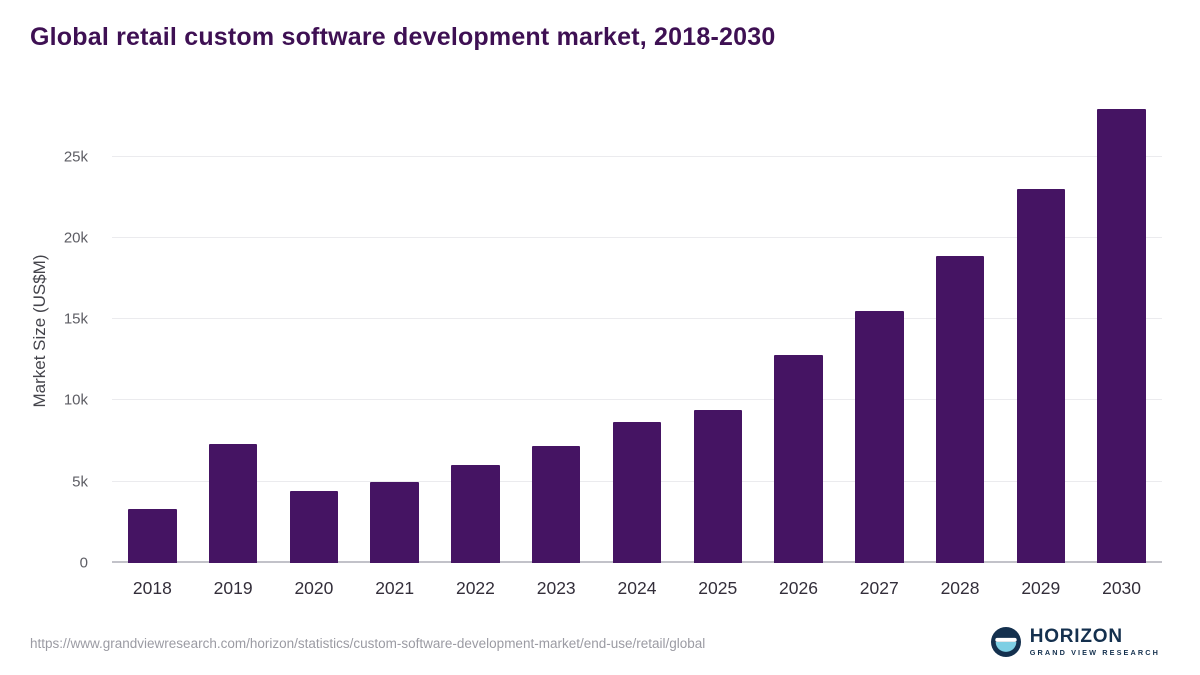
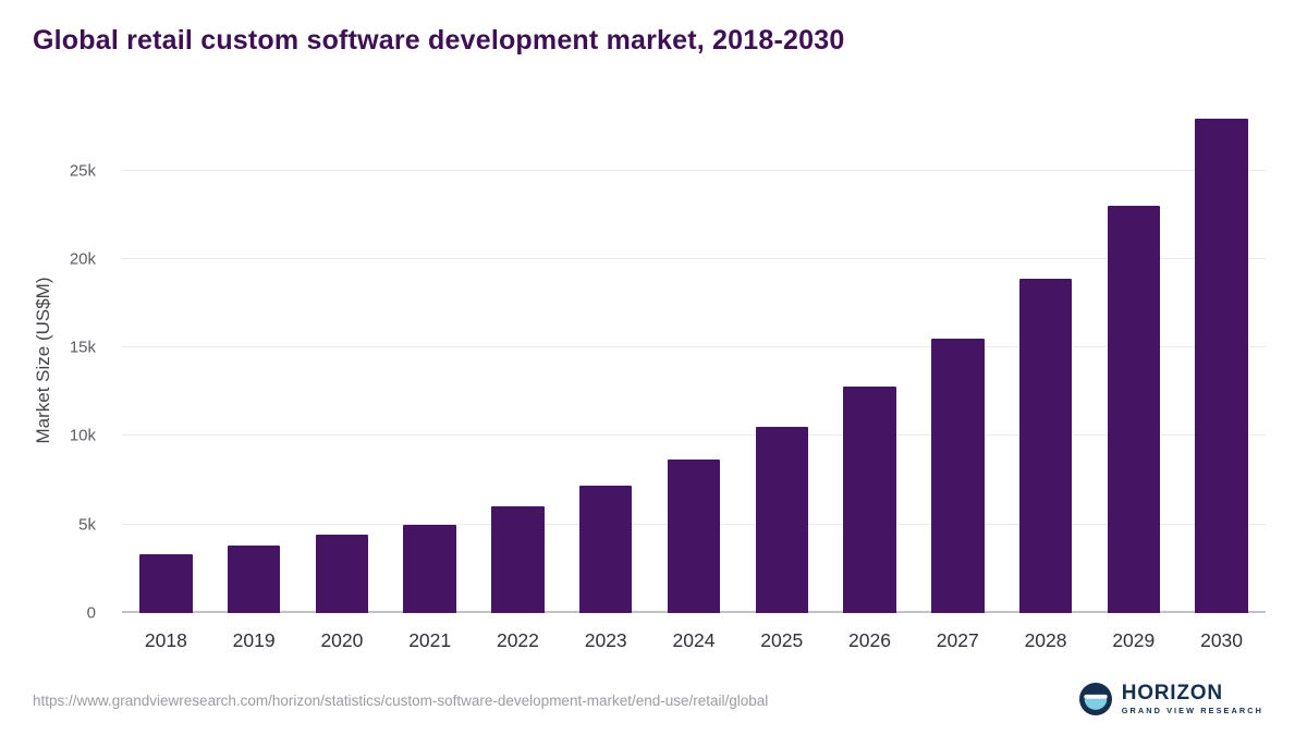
2019: 7.3k -> 3.8k
2025: 9.4k -> 10.5k
